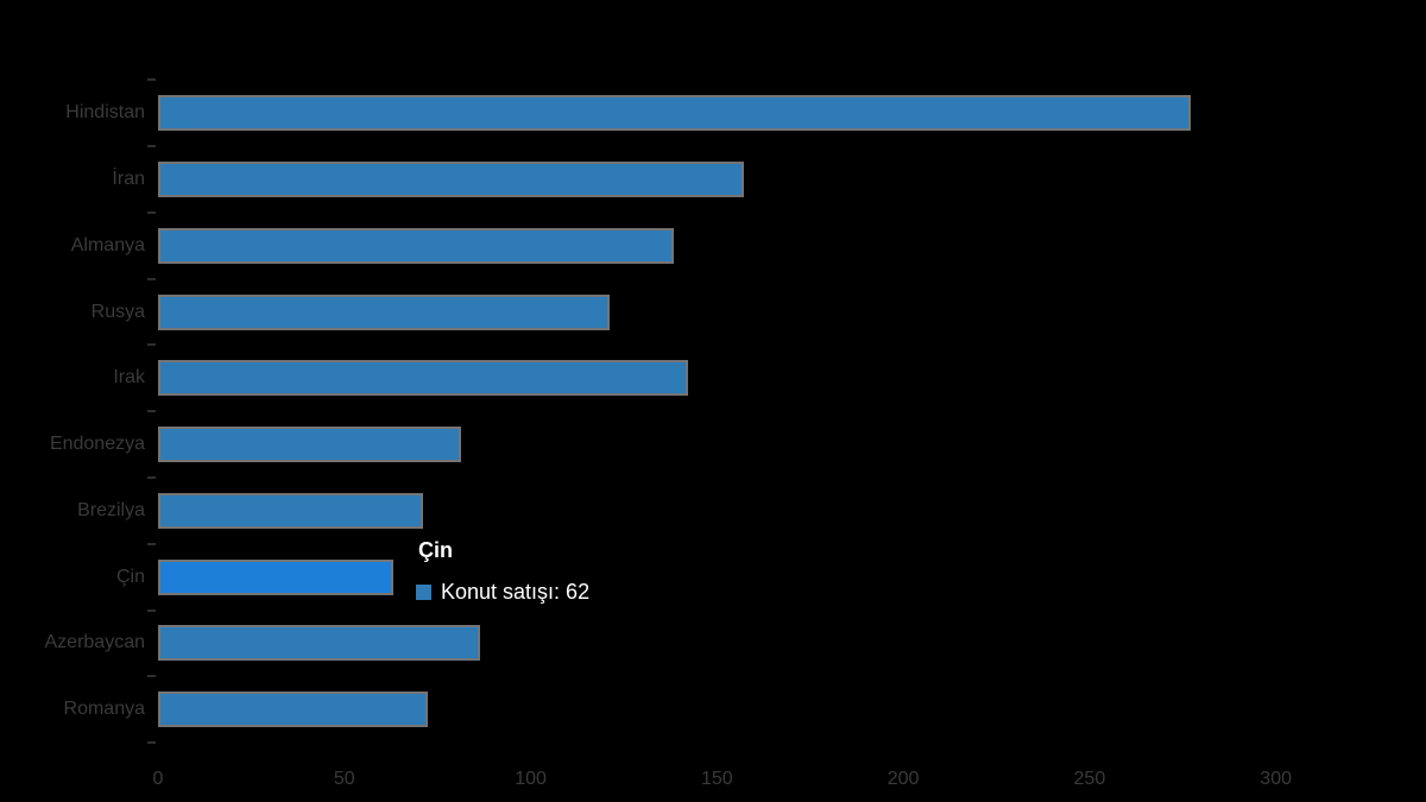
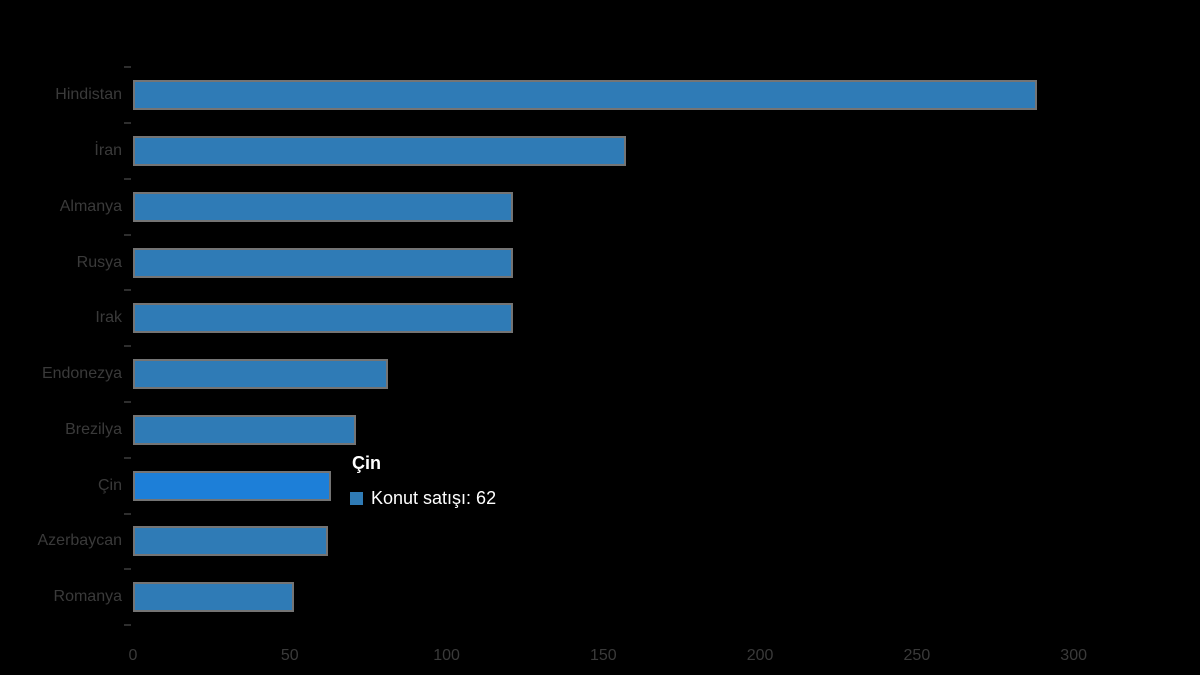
Hindistan: 276 -> 287
Almanya: 137 -> 120
Irak: 141 -> 120
Azerbaycan: 85 -> 61
Romanya: 71 -> 50
